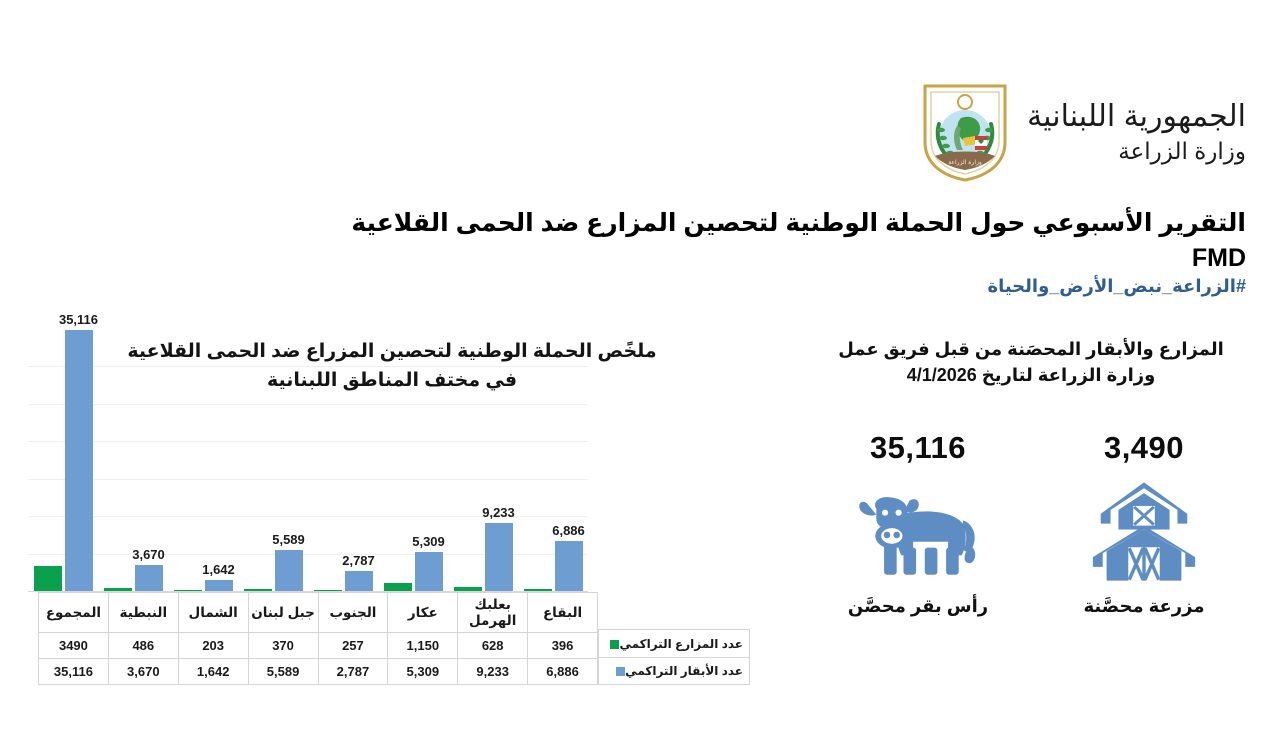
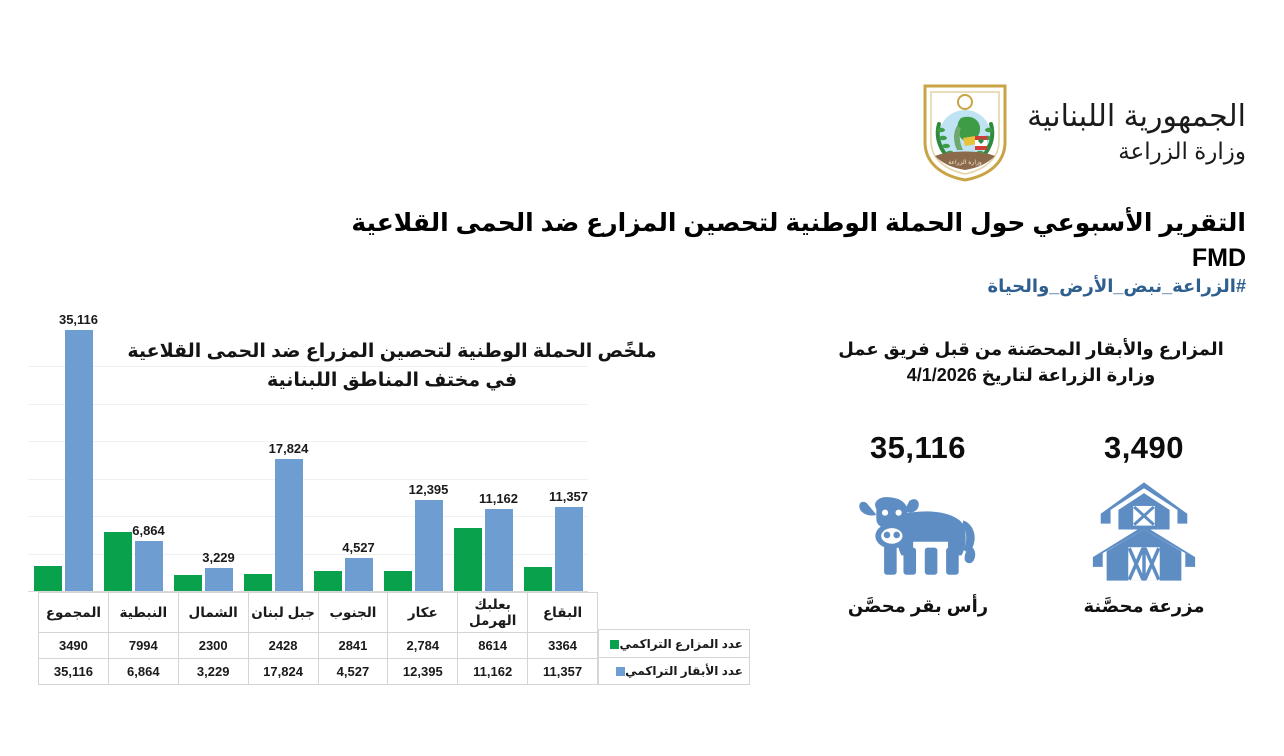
عدد المزارع التراكمي/البقاع: 396 -> 3364
عدد الأبقار التراكمي/البقاع: 6,886 -> 11,357
عدد المزارع التراكمي/بعلبك الهرمل: 628 -> 8614
عدد الأبقار التراكمي/بعلبك الهرمل: 9,233 -> 11,162
عدد المزارع التراكمي/عكار: 1,150 -> 2,784
عدد الأبقار التراكمي/عكار: 5,309 -> 12,395
عدد المزارع التراكمي/الجنوب: 257 -> 2841
عدد الأبقار التراكمي/الجنوب: 2,787 -> 4,527
عدد المزارع التراكمي/جبل لبنان: 370 -> 2428
عدد الأبقار التراكمي/جبل لبنان: 5,589 -> 17,824
عدد المزارع التراكمي/الشمال: 203 -> 2300
عدد الأبقار التراكمي/الشمال: 1,642 -> 3,229
عدد المزارع التراكمي/النبطية: 486 -> 7994
عدد الأبقار التراكمي/النبطية: 3,670 -> 6,864
